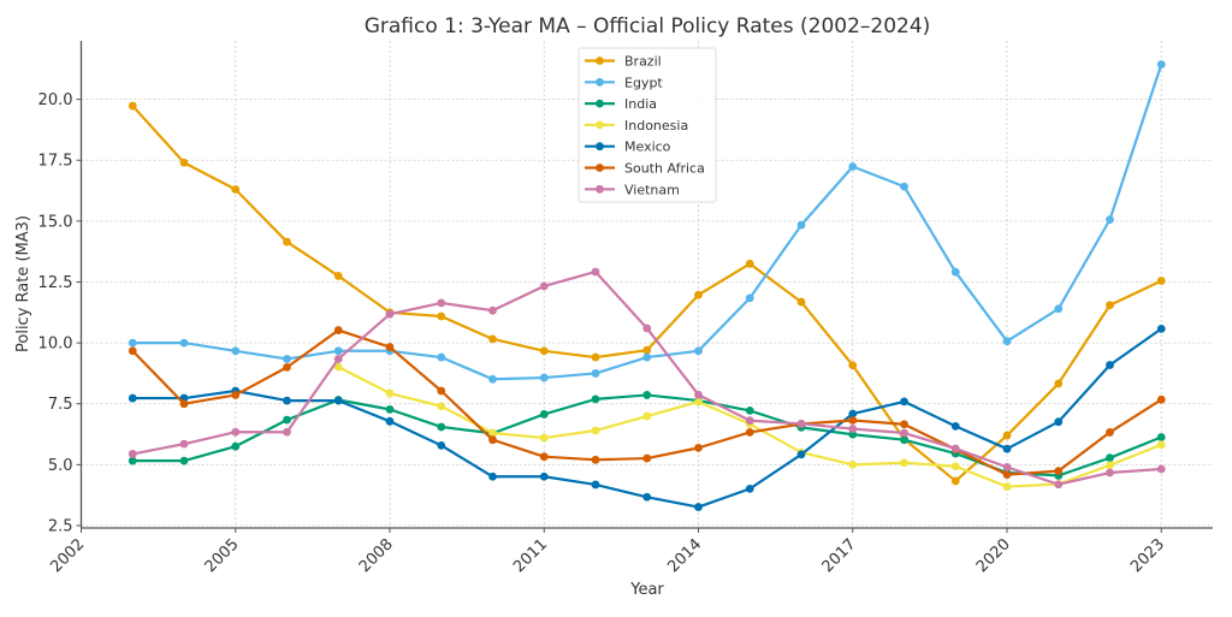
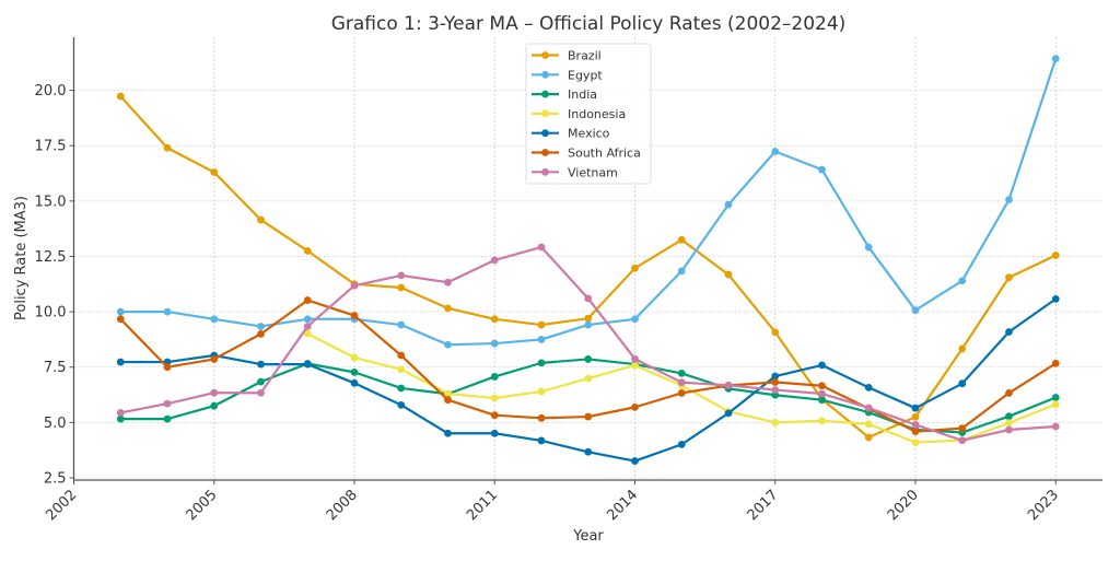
Brazil/2020: 6.2 -> 5.2
